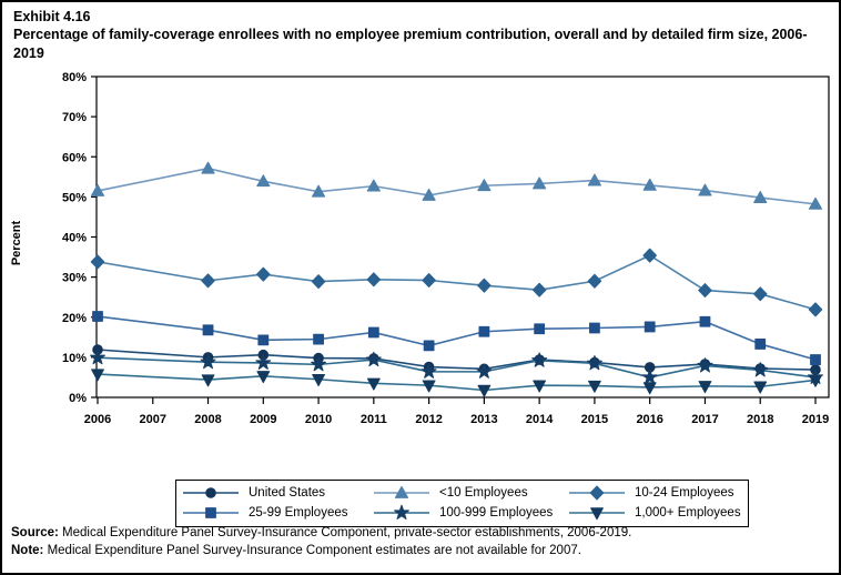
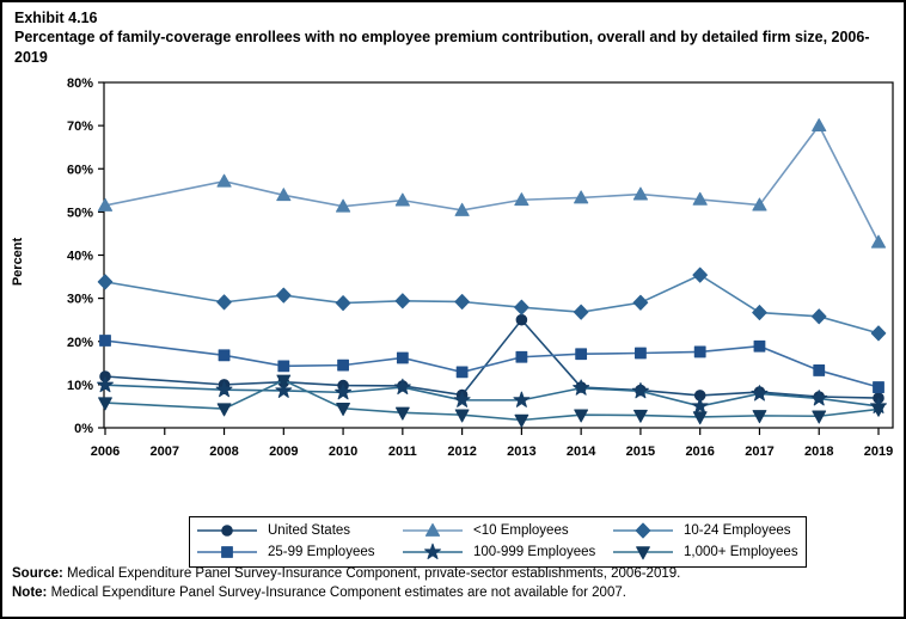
1,000+ Employees/2009: 5% -> 11%
United States/2013: 7% -> 25%
<10 Employees/2018: 50% -> 70%
<10 Employees/2019: 48% -> 43%
